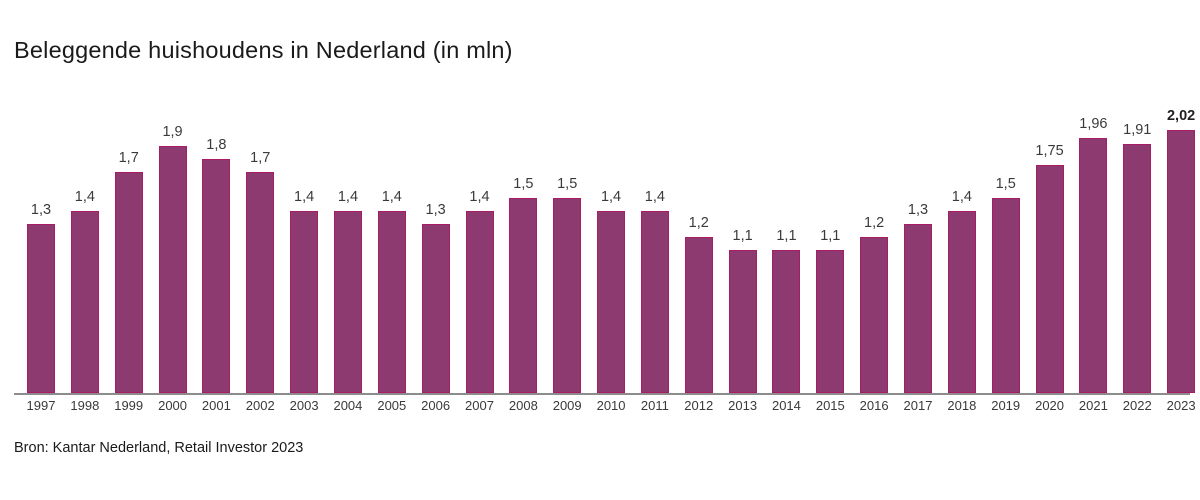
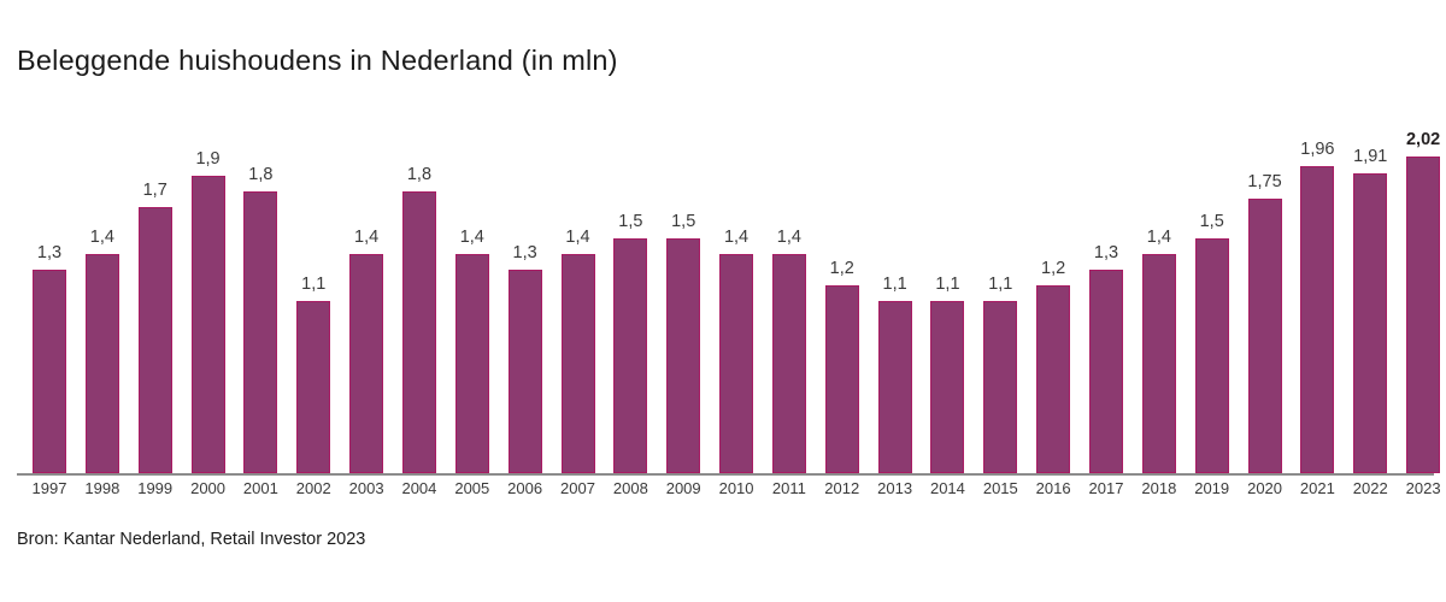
2002: 1,7 -> 1,1
2004: 1,4 -> 1,8
